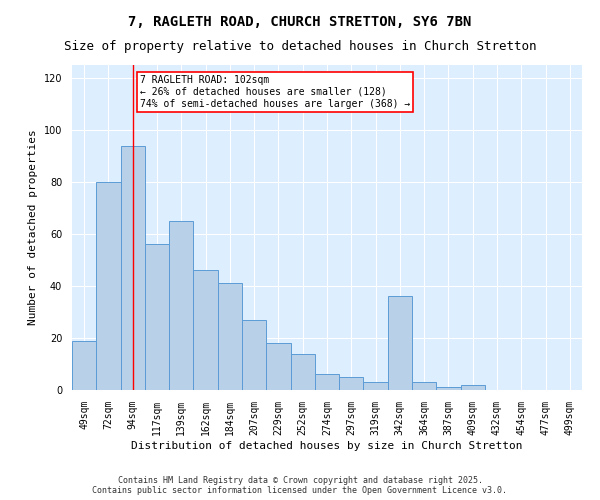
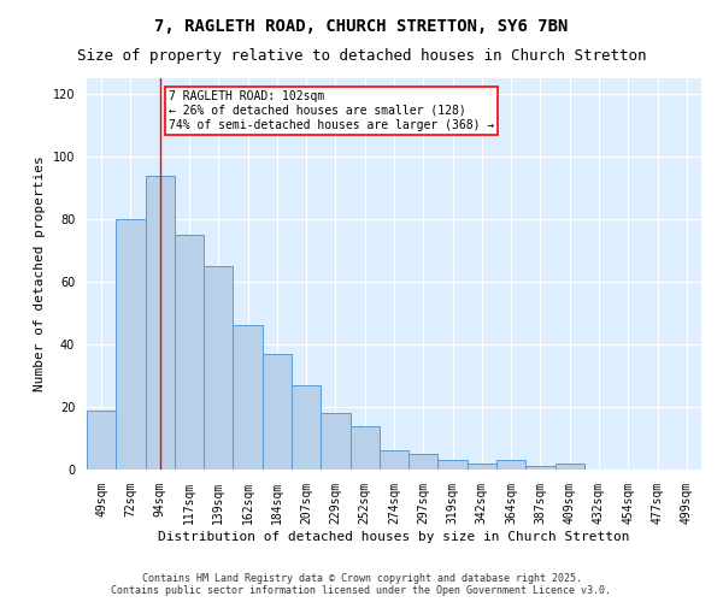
117sqm: 56 -> 75
184sqm: 41 -> 37
342sqm: 36 -> 2
